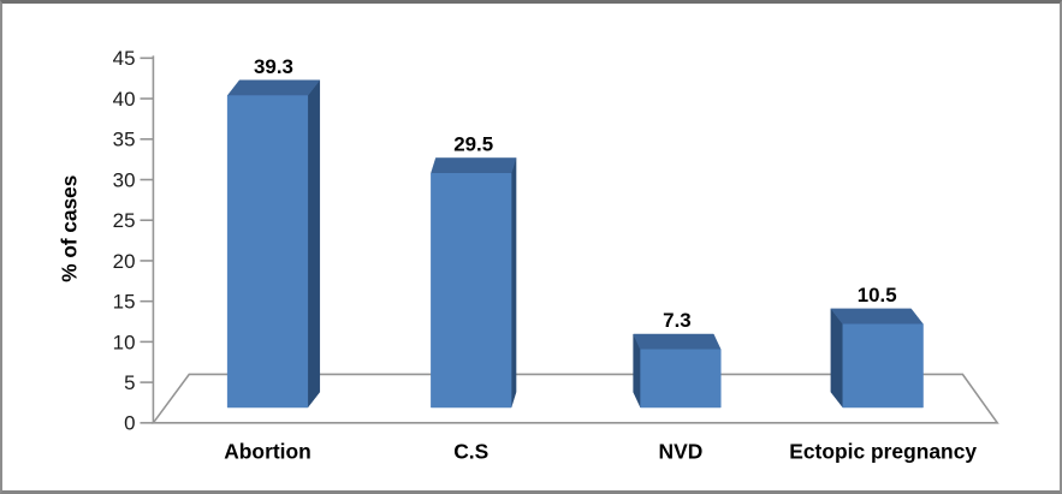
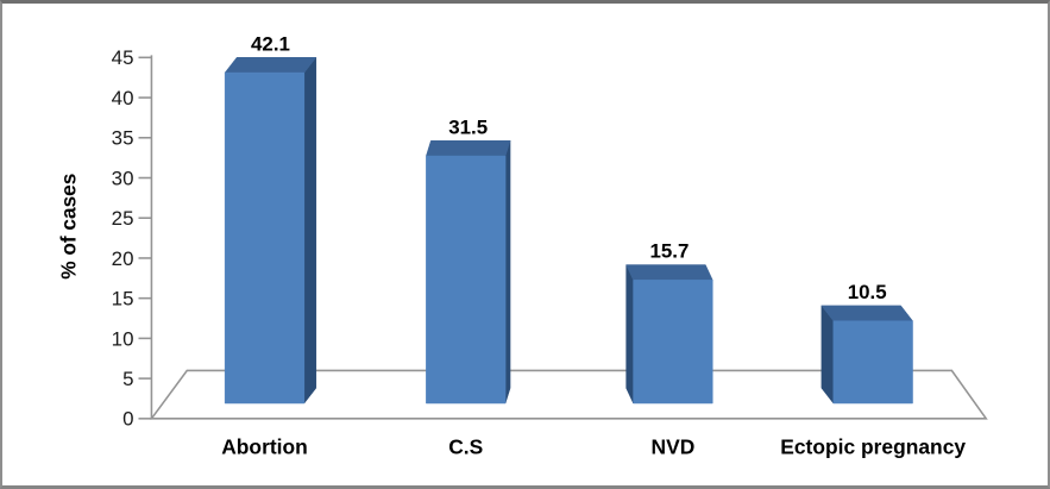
Abortion: 39.3 -> 42.1
C.S: 29.5 -> 31.5
NVD: 7.3 -> 15.7
